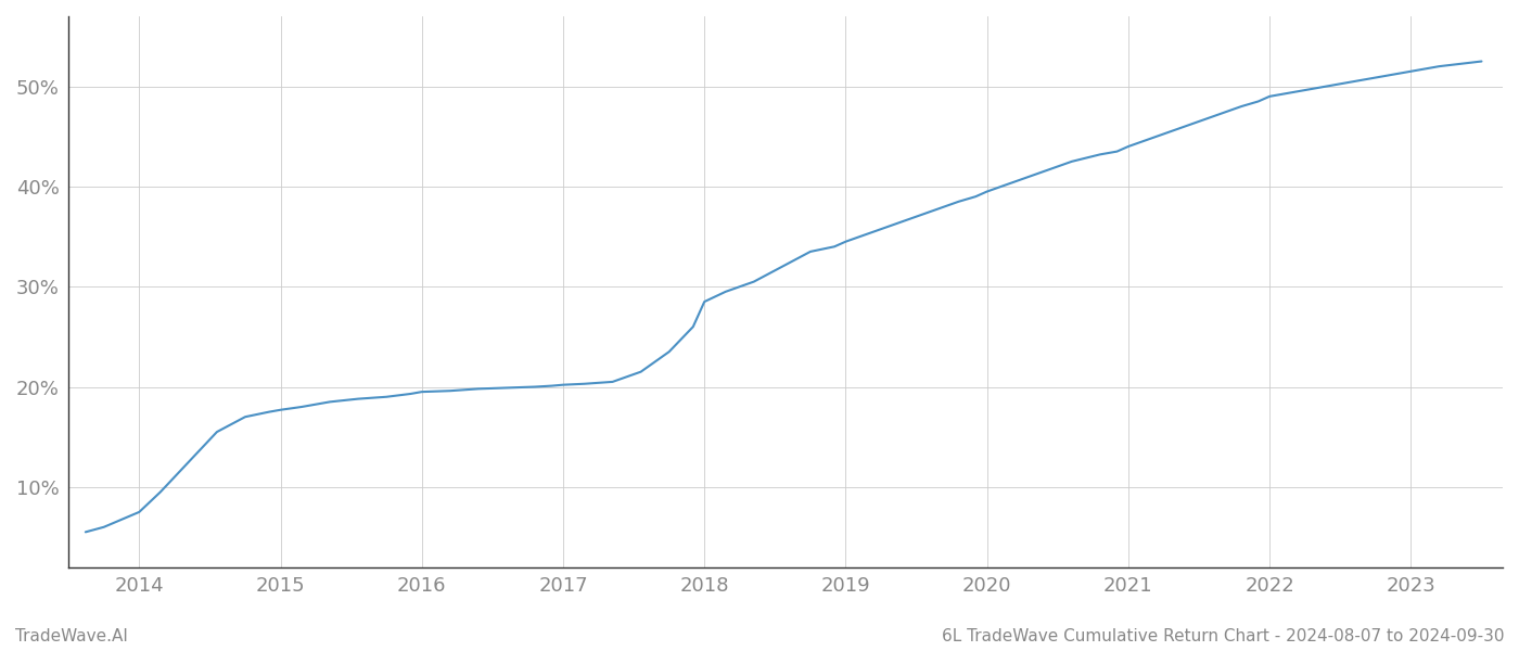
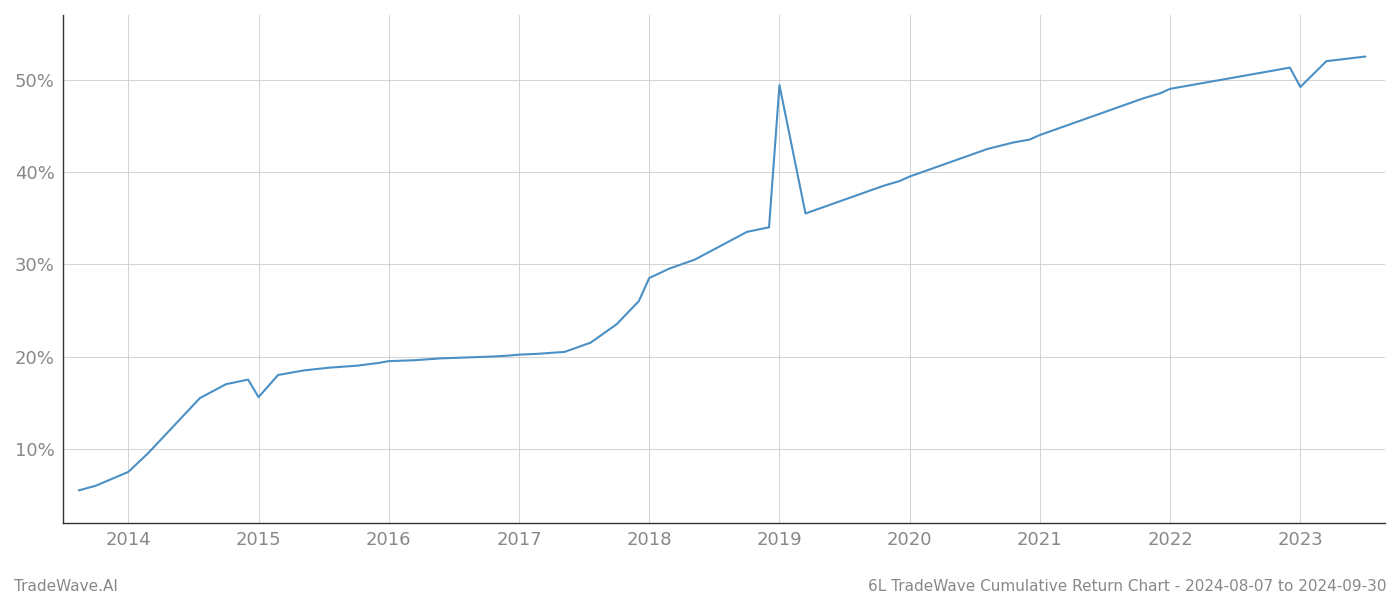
2015: 17.7% -> 15.6%
2019: 34.5% -> 49.4%
2023: 51.5% -> 49.2%
